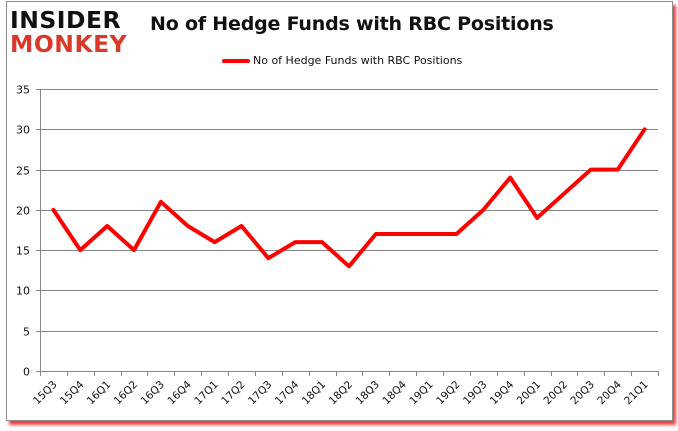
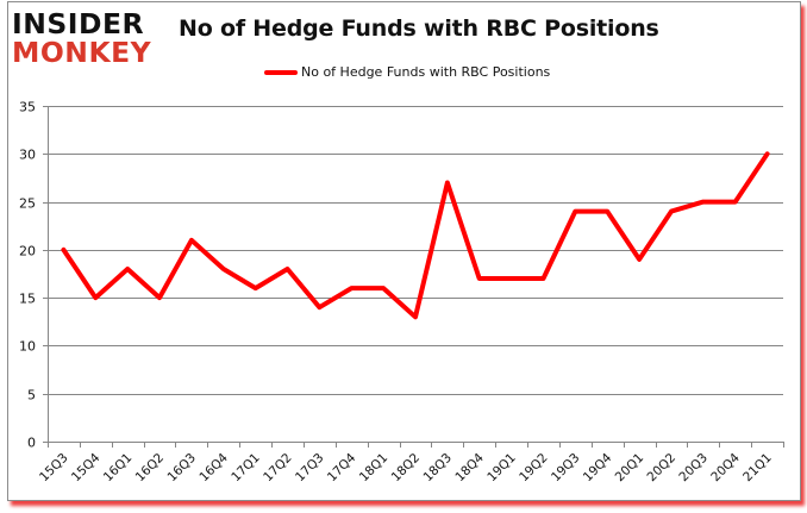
18Q3: 17 -> 27
19Q3: 20 -> 24
20Q2: 22 -> 24
